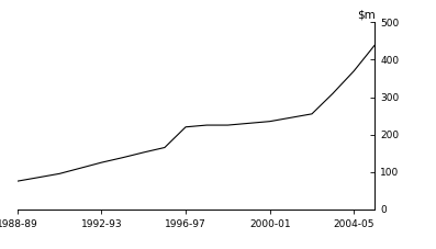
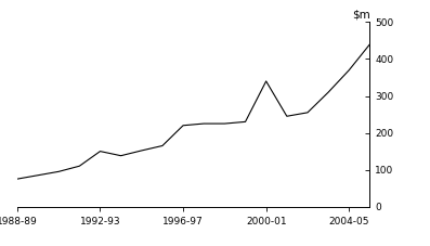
1992-93: 125 -> 150
2000-01: 235 -> 340
